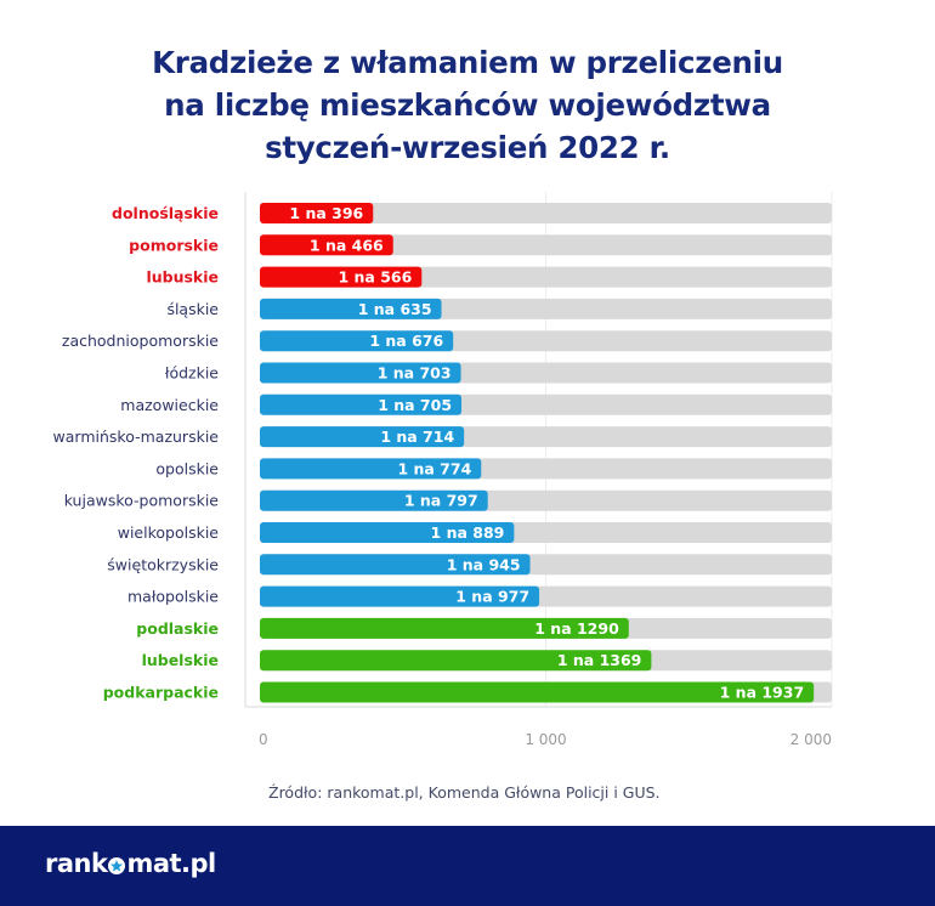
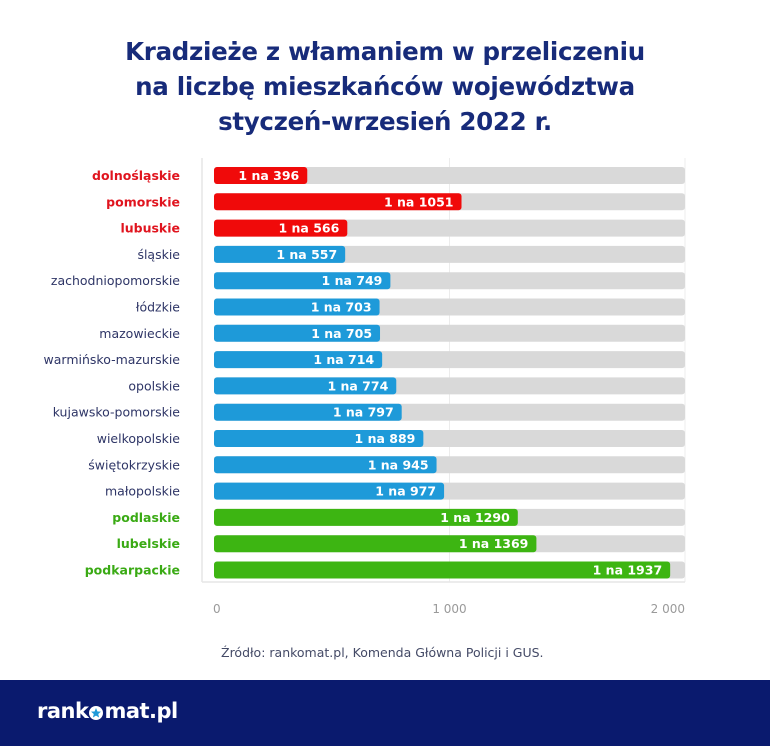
pomorskie: 466 -> 1051
śląskie: 635 -> 557
zachodniopomorskie: 676 -> 749
